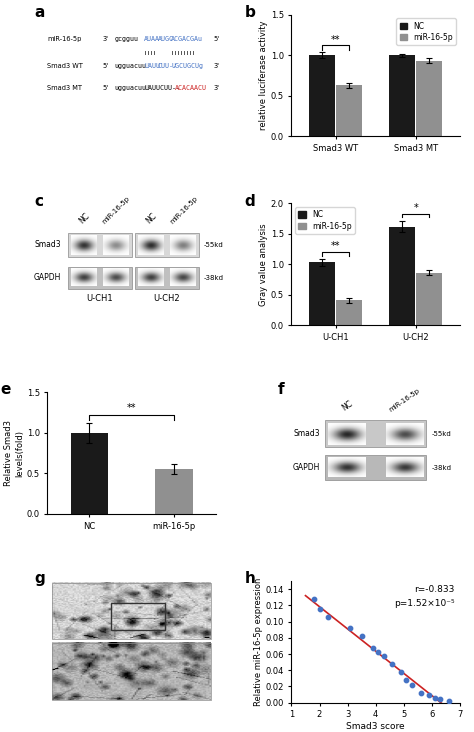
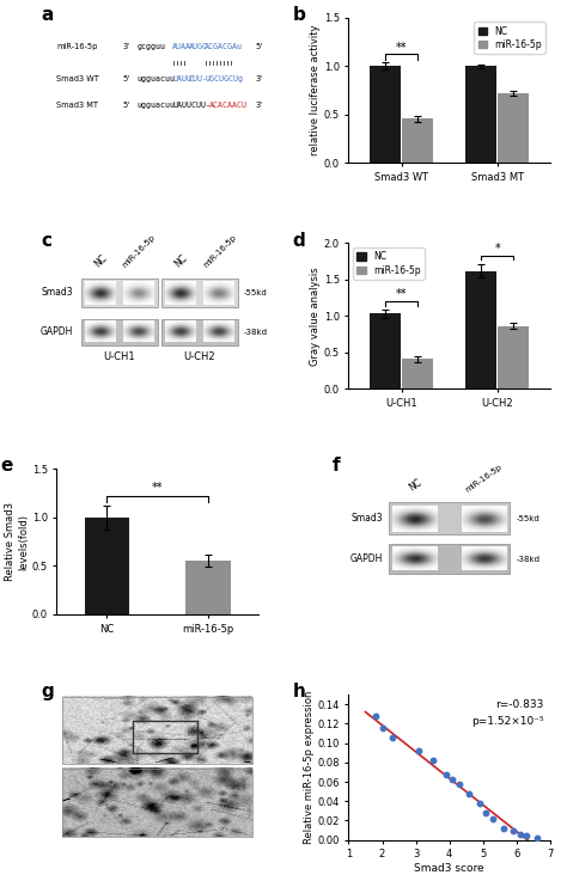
miR-16-5p/Smad3 WT: 0.63 -> 0.46
miR-16-5p/Smad3 MT: 0.93 -> 0.72
